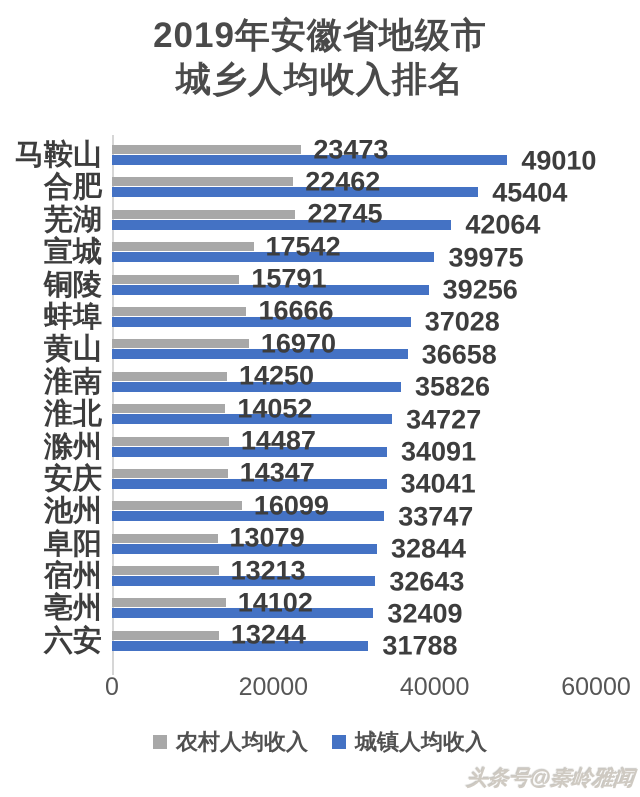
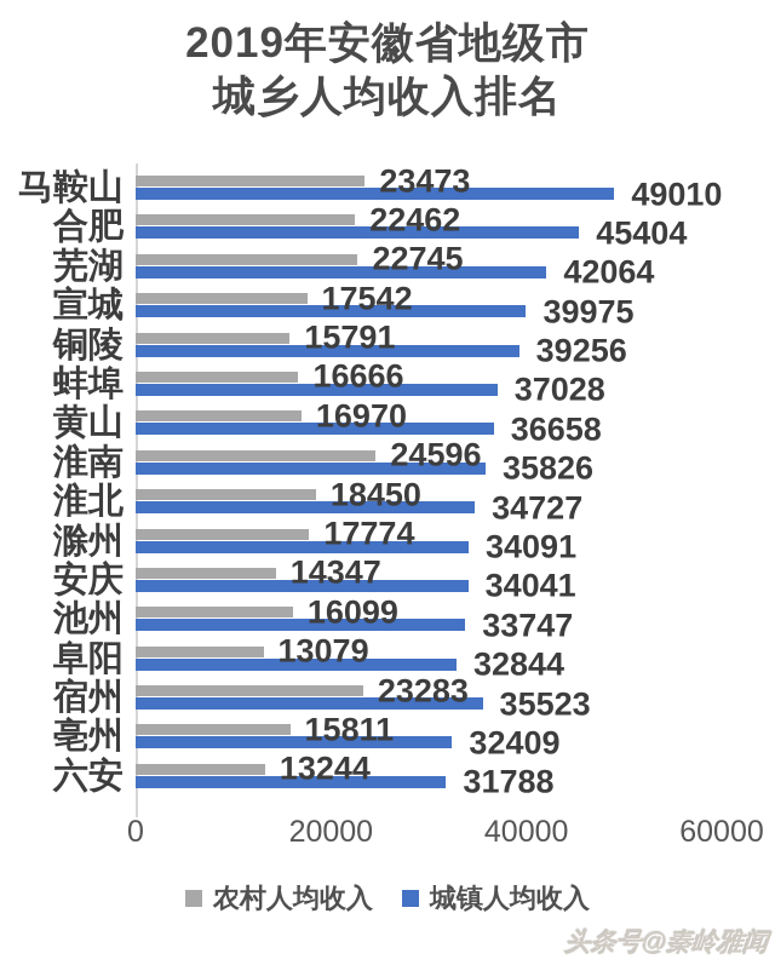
农村人均收入/淮南: 14250 -> 24596
农村人均收入/淮北: 14052 -> 18450
农村人均收入/滁州: 14487 -> 17774
农村人均收入/宿州: 13213 -> 23283
城镇人均收入/宿州: 32643 -> 35523
农村人均收入/亳州: 14102 -> 15811
